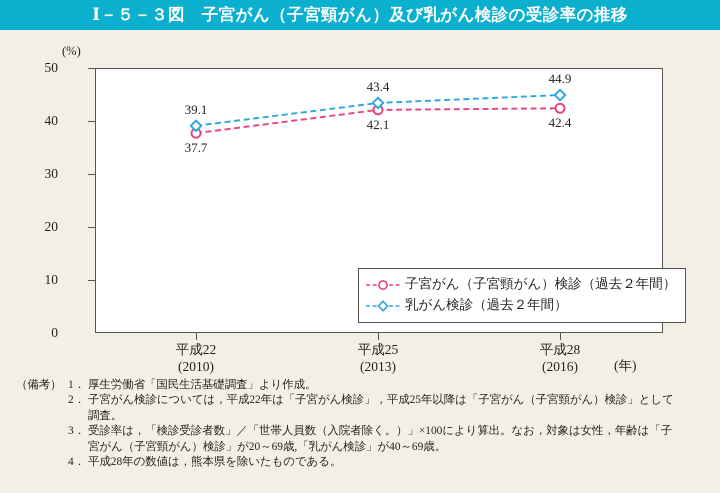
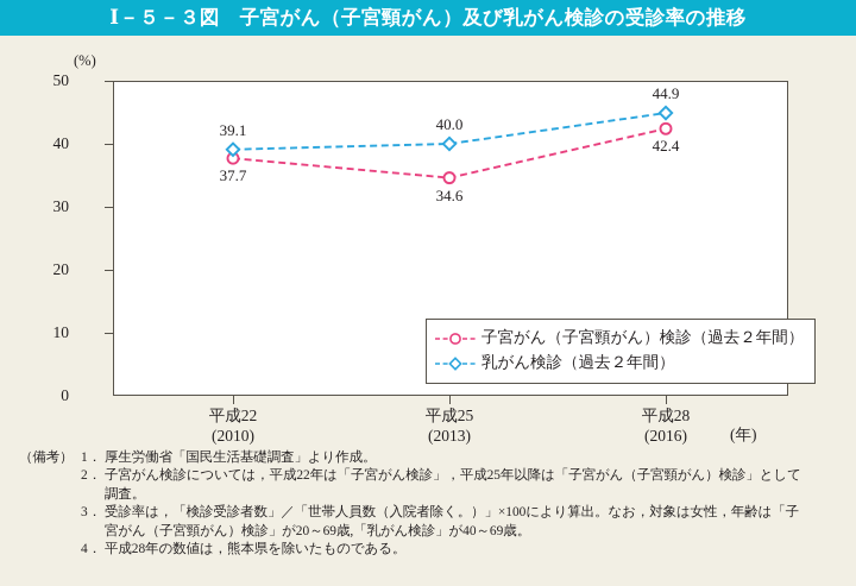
子宮がん（子宮頸がん）検診（過去２年間）/平成25 (2013): 42.1 -> 34.6
乳がん検診（過去２年間）/平成25 (2013): 43.4 -> 40.0
